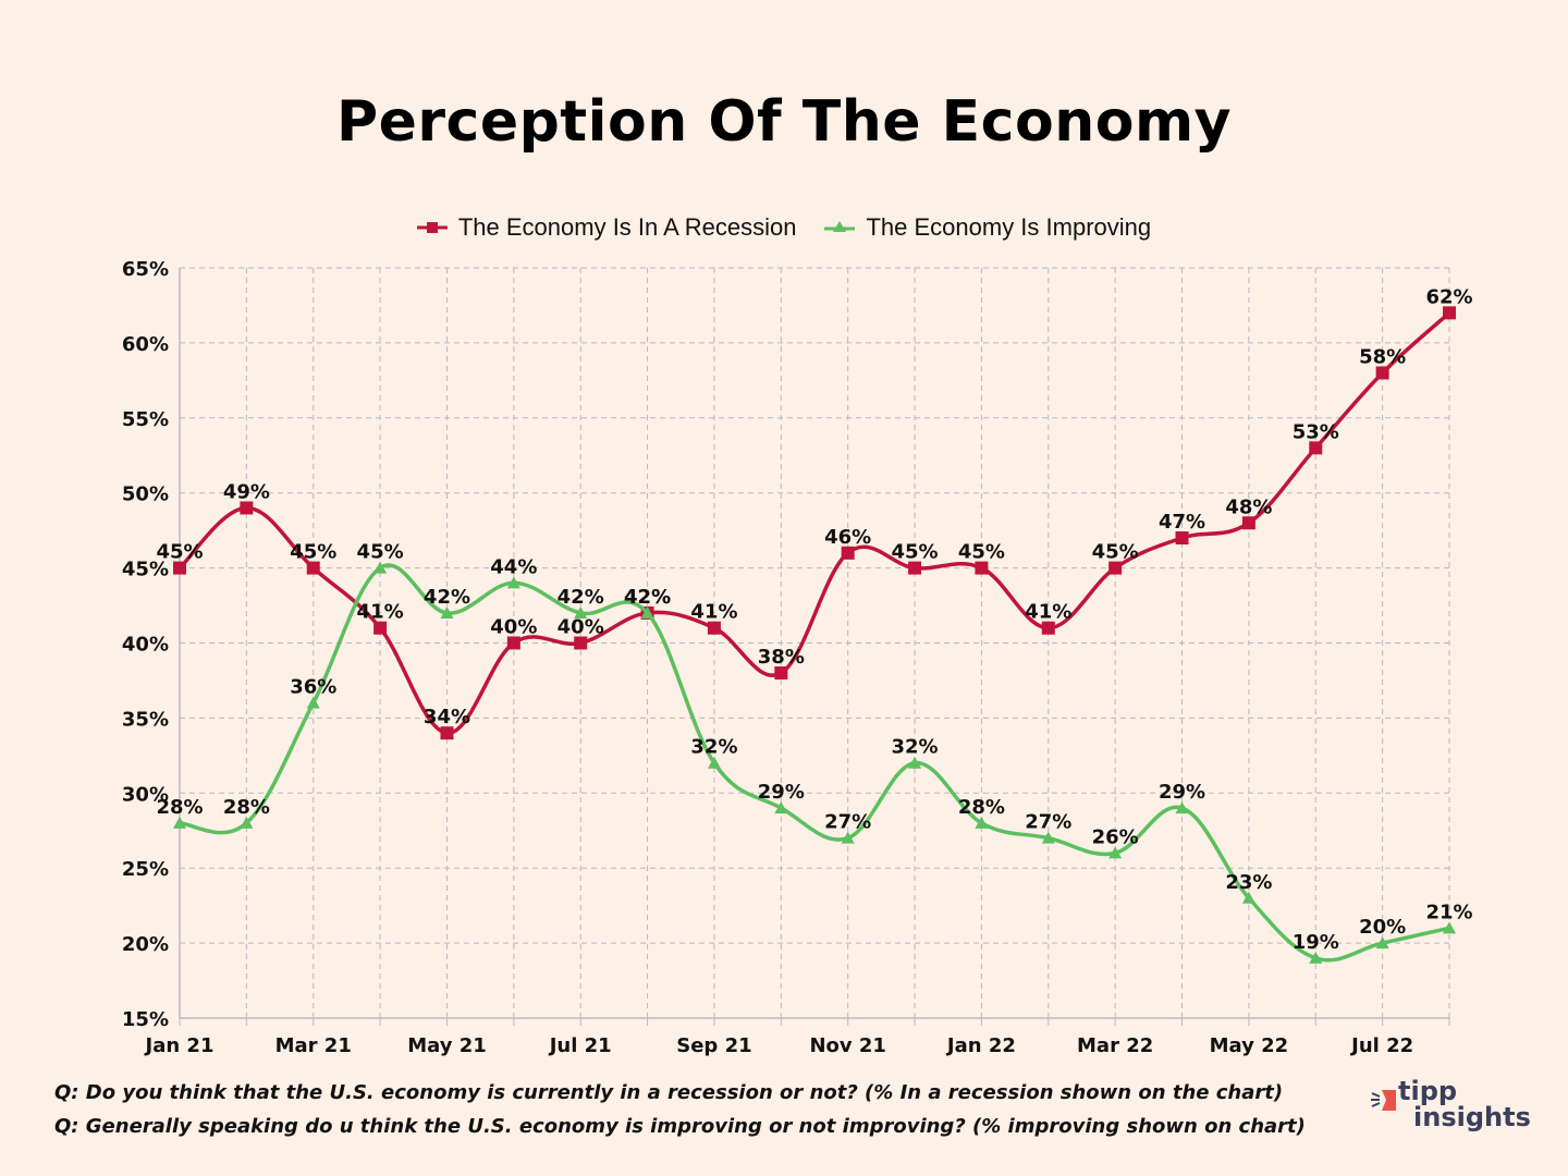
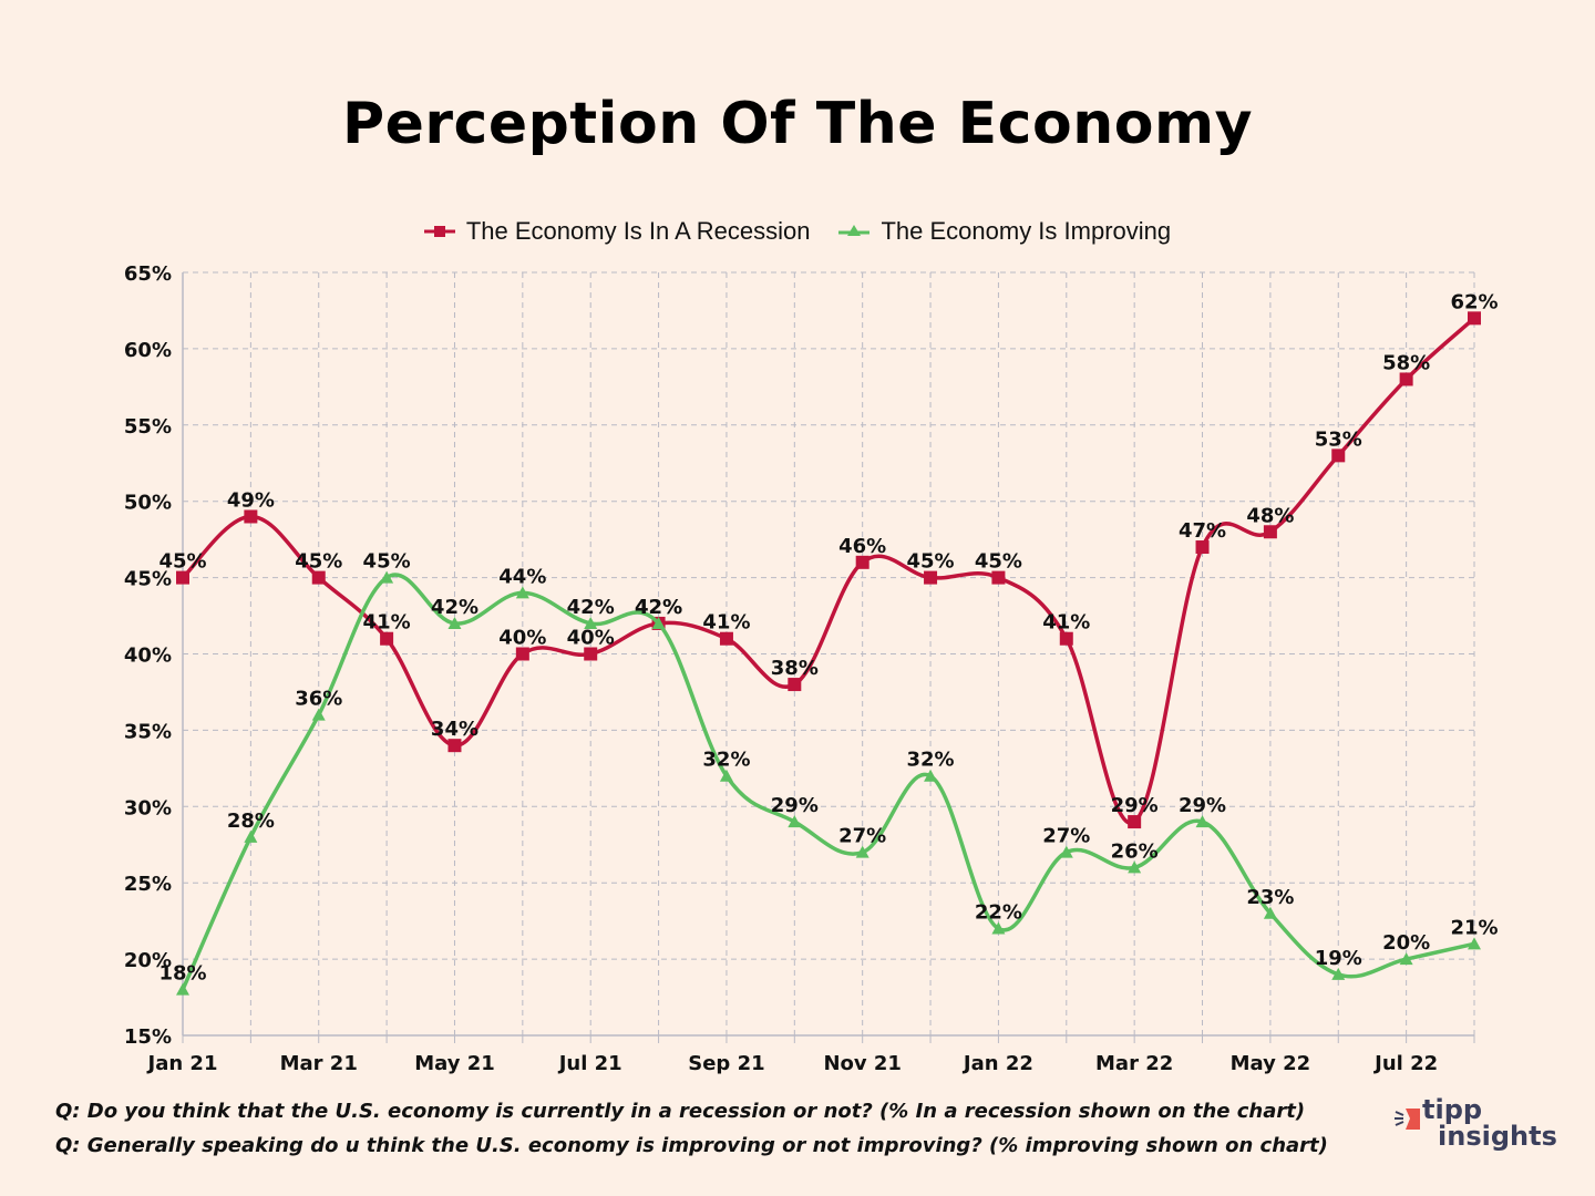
The Economy Is Improving/Jan 21: 28% -> 18%
The Economy Is Improving/Jan 22: 28% -> 22%
The Economy Is In A Recession/Mar 22: 45% -> 29%
